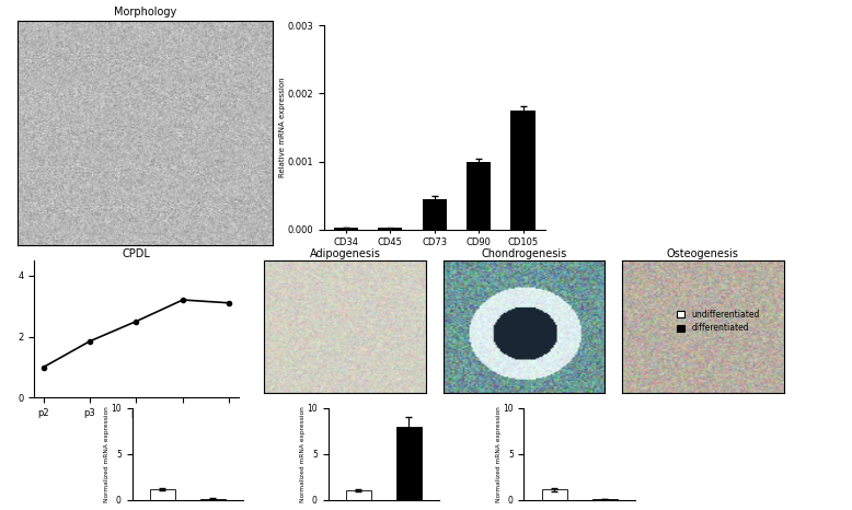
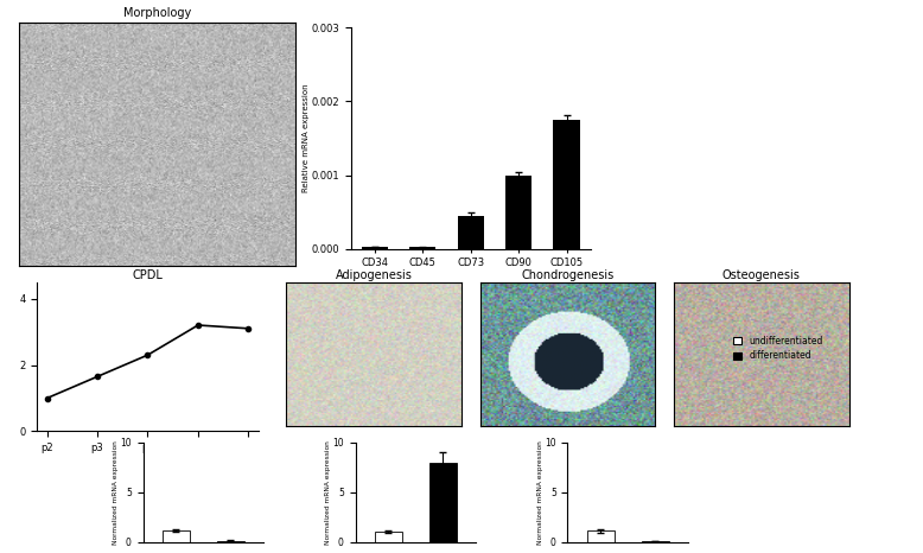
CPDL/p3: 1.85 -> 1.65
CPDL/p4: 2.50 -> 2.30
